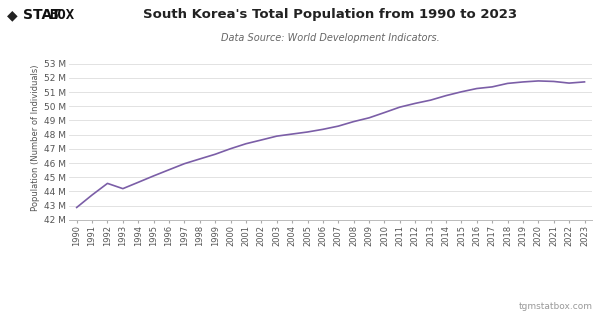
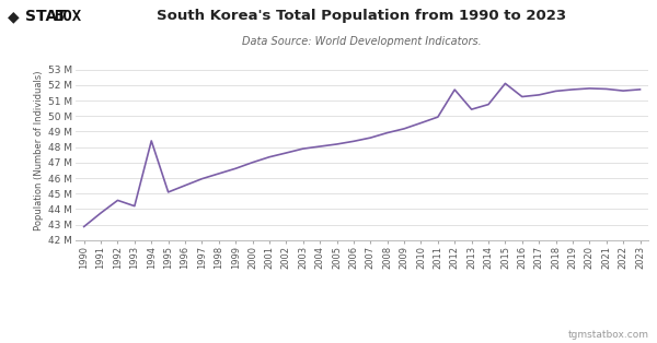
1994: 44.6 M -> 48.4 M
2012: 50.2 M -> 51.7 M
2015: 51.0 M -> 52.1 M
